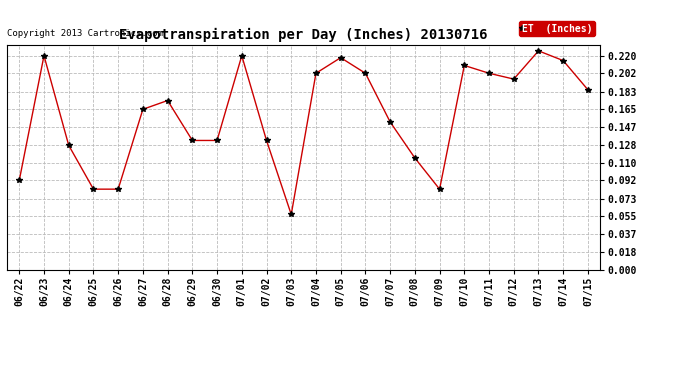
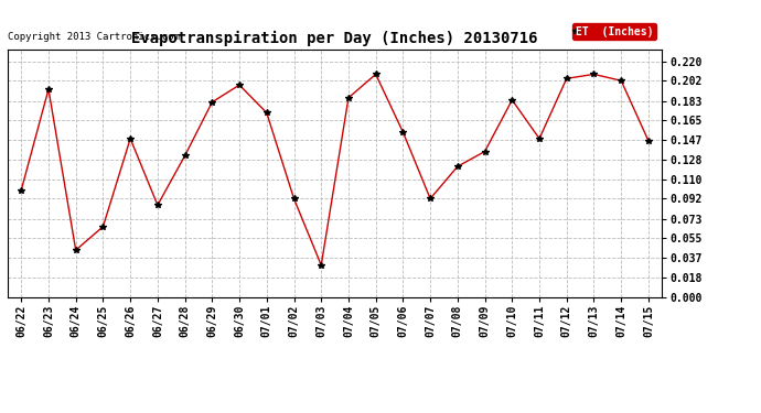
06/22: 0.092 -> 0.100
06/23: 0.220 -> 0.194
06/24: 0.128 -> 0.044
06/25: 0.083 -> 0.066
06/26: 0.083 -> 0.148
06/27: 0.165 -> 0.086
06/28: 0.174 -> 0.132
06/29: 0.133 -> 0.182
06/30: 0.133 -> 0.198
07/01: 0.220 -> 0.172
07/02: 0.133 -> 0.092
07/03: 0.057 -> 0.030
07/04: 0.202 -> 0.186
07/05: 0.218 -> 0.208
07/06: 0.202 -> 0.154
07/07: 0.152 -> 0.092
07/08: 0.115 -> 0.122
07/09: 0.083 -> 0.136
07/10: 0.210 -> 0.184
07/11: 0.202 -> 0.148
07/12: 0.196 -> 0.204
07/13: 0.225 -> 0.208
07/14: 0.215 -> 0.202
07/15: 0.185 -> 0.146
